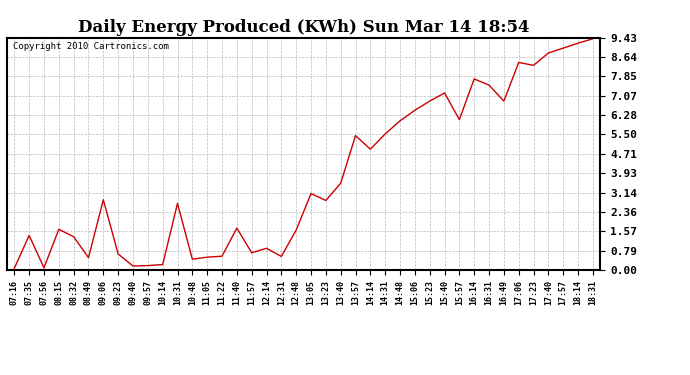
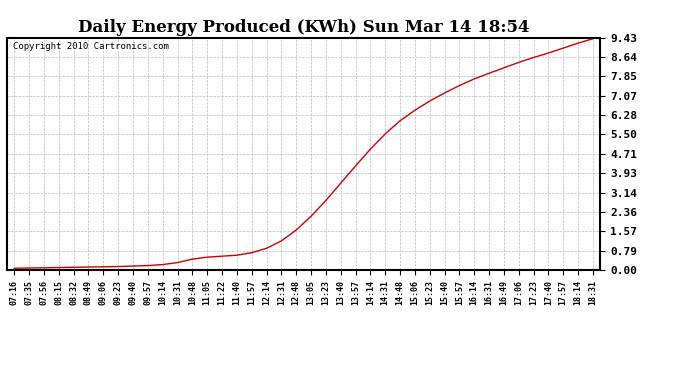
07:35: 1.40 -> 0.08
08:15: 1.65 -> 0.10
08:32: 1.35 -> 0.11
08:49: 0.50 -> 0.12
09:06: 2.85 -> 0.13
09:23: 0.65 -> 0.14
10:31: 2.70 -> 0.30
11:40: 1.70 -> 0.60
12:31: 0.55 -> 1.18
13:05: 3.10 -> 2.18
13:57: 5.45 -> 4.22
15:57: 6.10 -> 7.48
16:31: 7.50 -> 7.98
16:49: 6.85 -> 8.20
17:23: 8.30 -> 8.62
